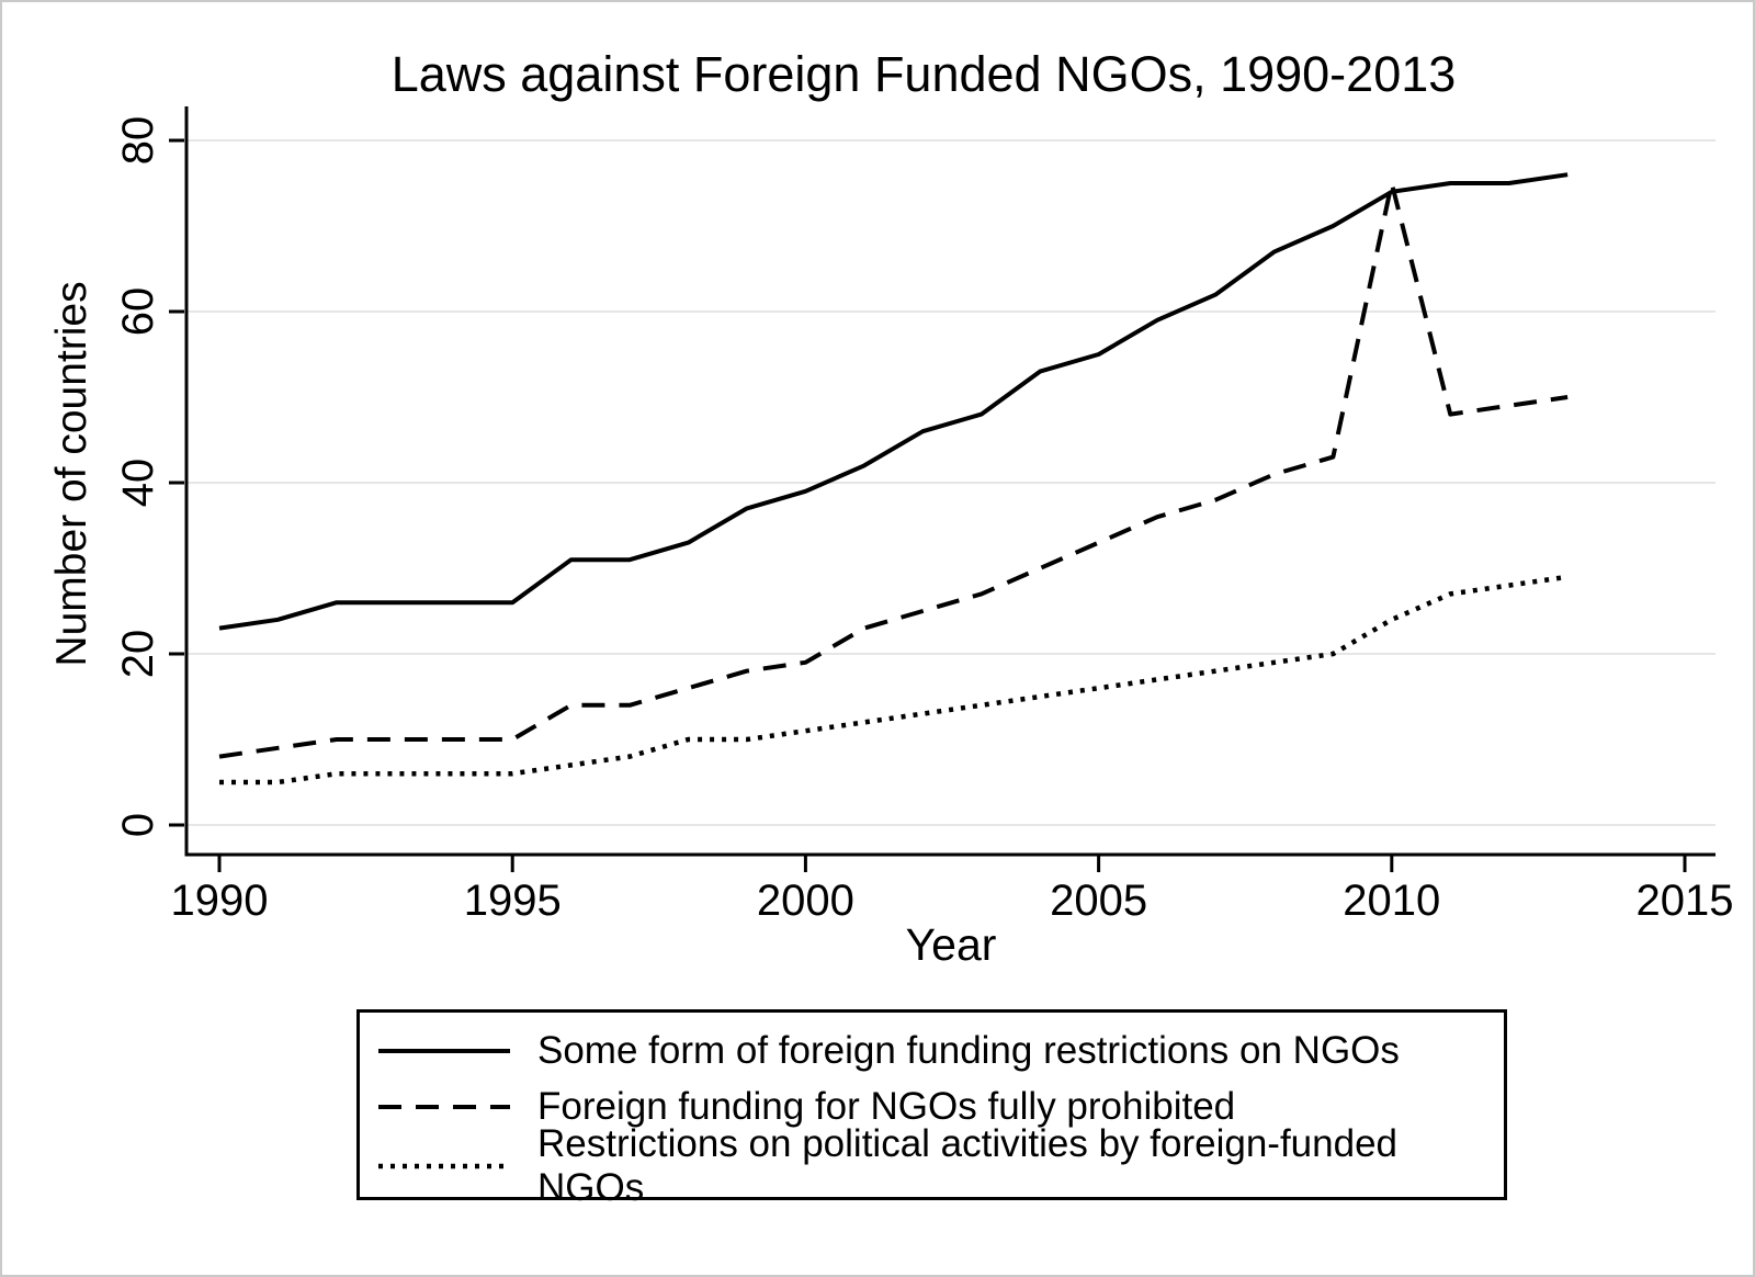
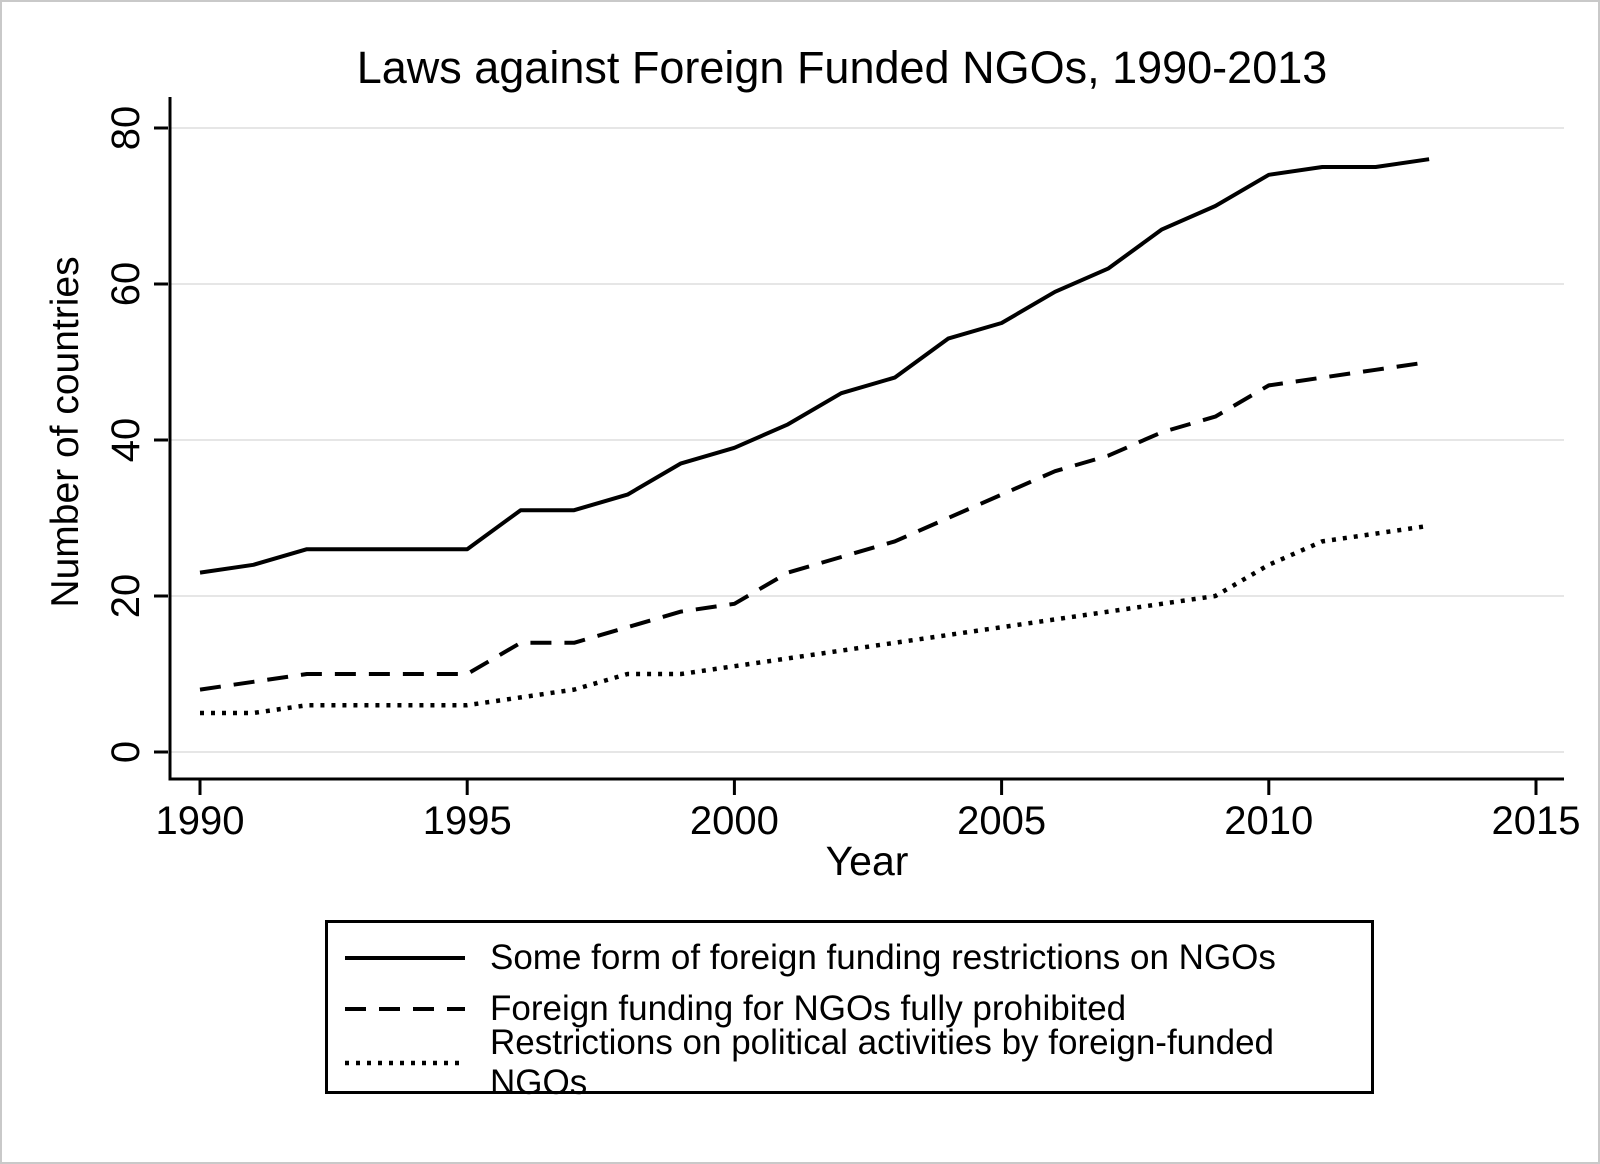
Foreign funding for NGOs fully prohibited/2010: 75 -> 47
